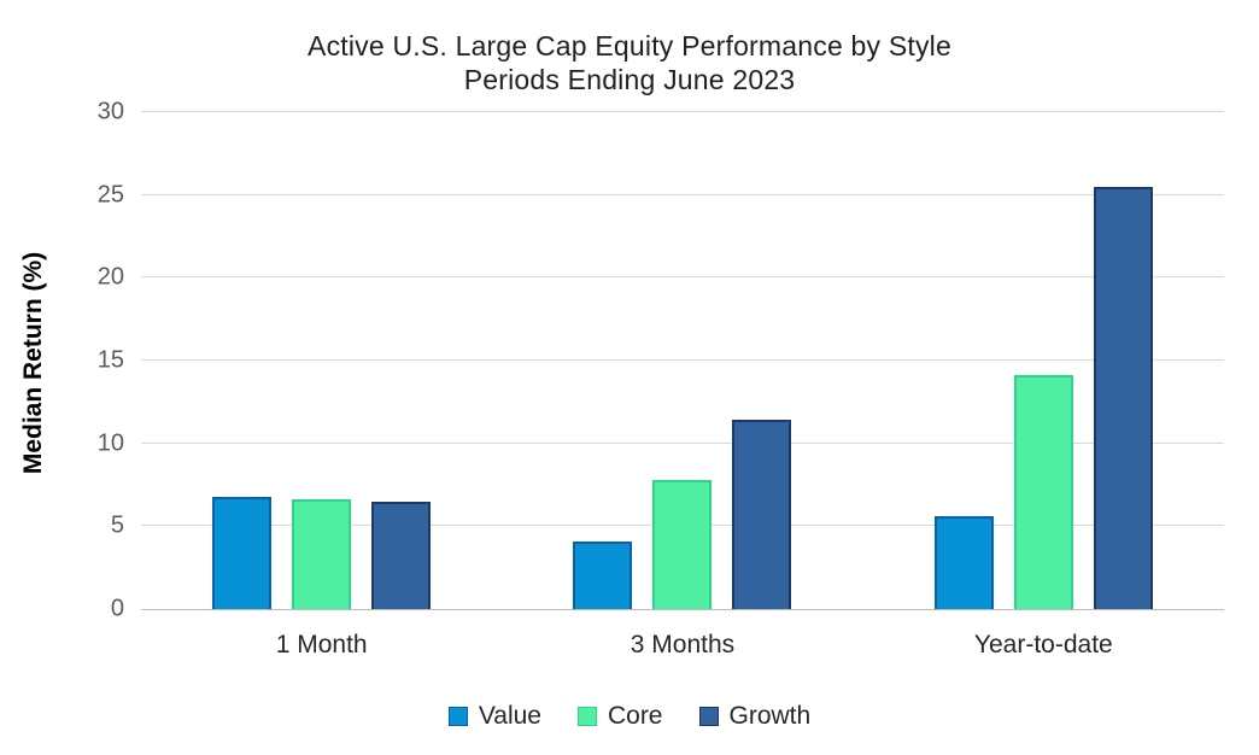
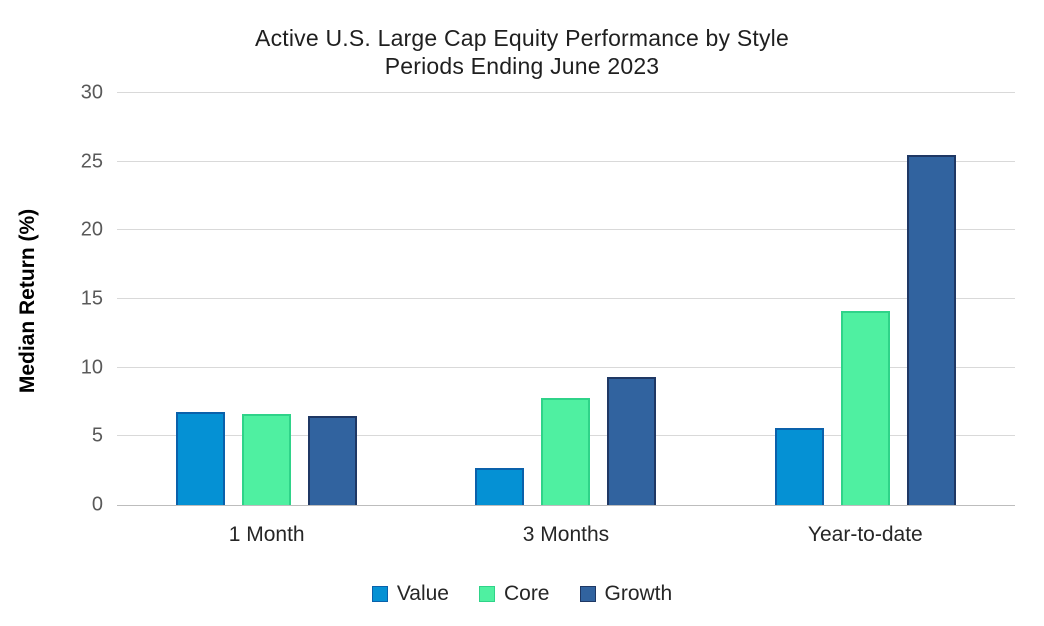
Value/3 Months: 4.1 -> 2.7
Growth/3 Months: 11.4 -> 9.3
